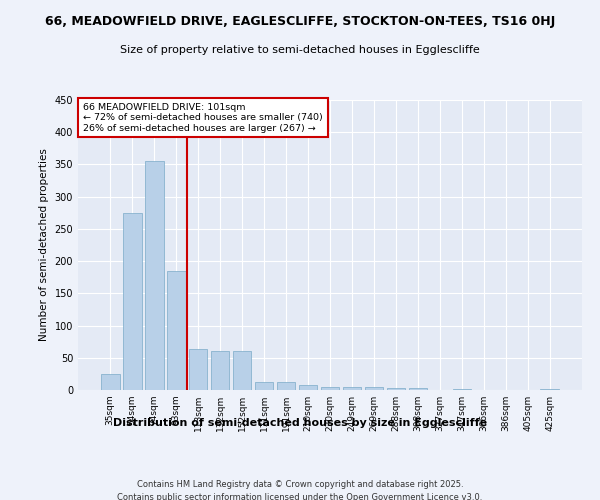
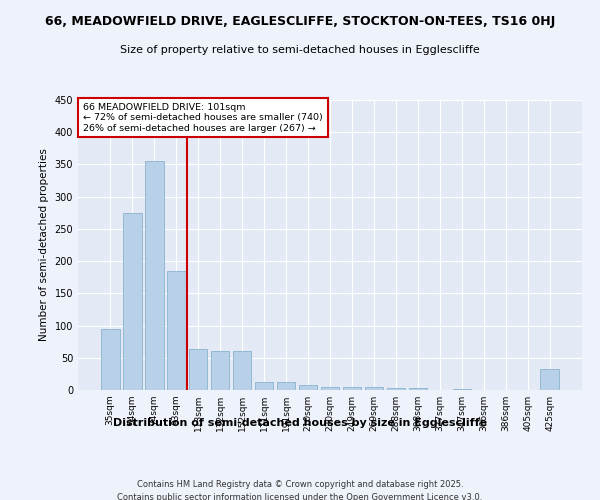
35sqm: 25 -> 94
425sqm: 2 -> 32
